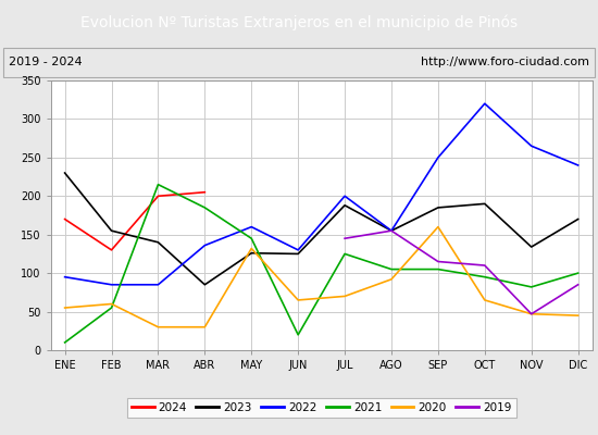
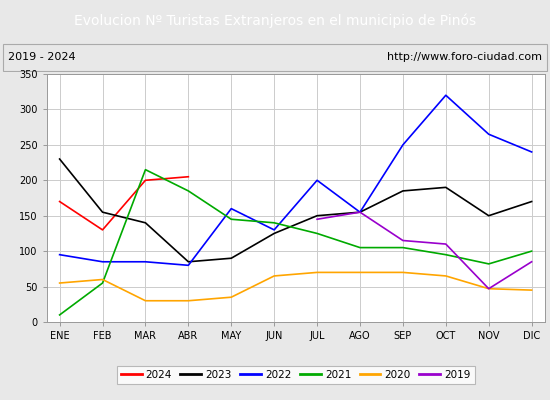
2022/ABR: 136 -> 80
2023/MAY: 126 -> 90
2020/MAY: 132 -> 35
2021/JUN: 20 -> 140
2023/JUL: 188 -> 150
2020/AGO: 92 -> 70
2020/SEP: 160 -> 70
2023/NOV: 134 -> 150
